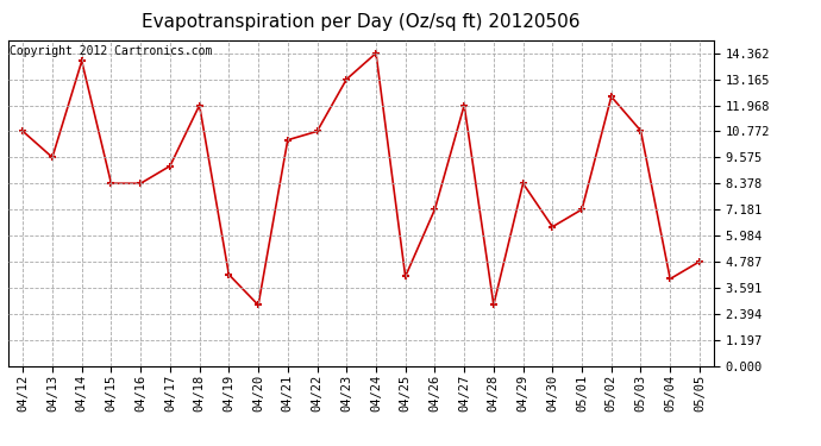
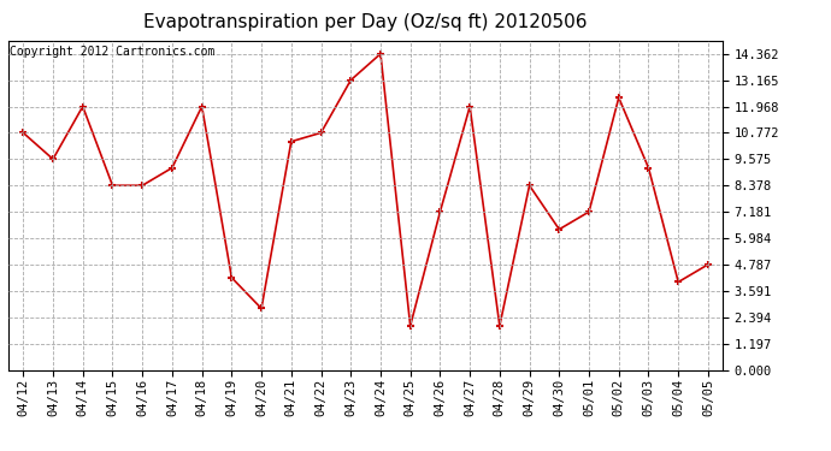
04/14: 14.0 -> 12.0
04/25: 4.1 -> 2.0
04/28: 2.8 -> 2.0
05/03: 10.8 -> 9.2
